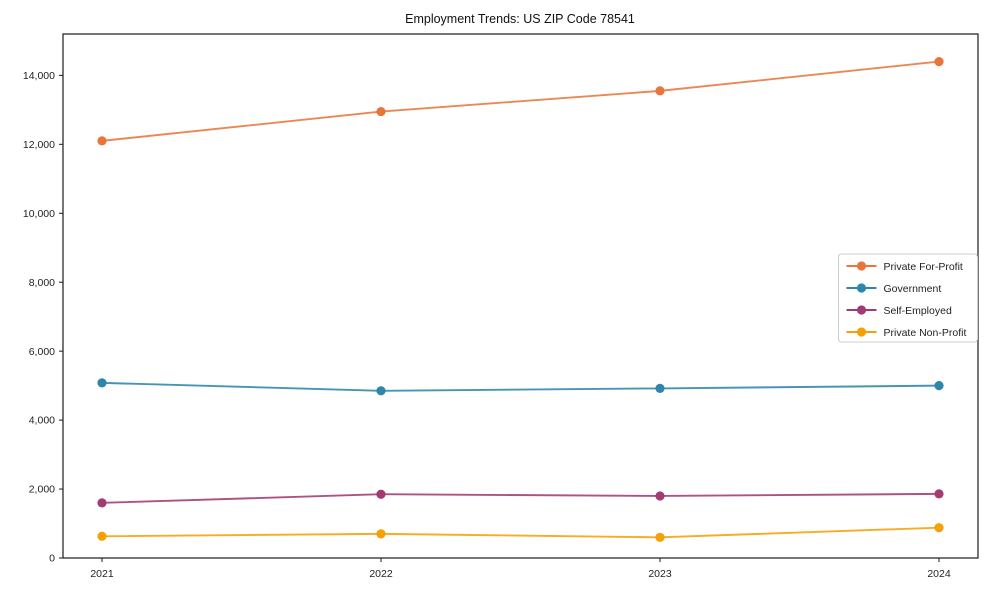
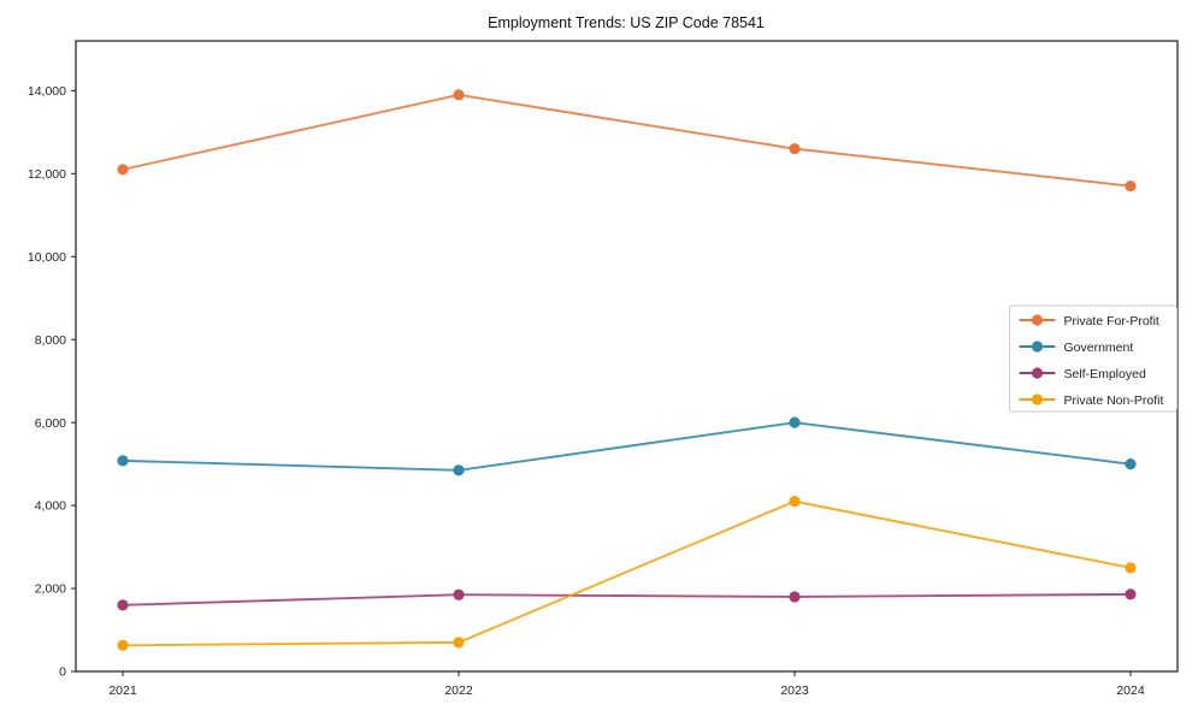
Private For-Profit/2022: 13000 -> 13900
Private For-Profit/2023: 13600 -> 12600
Government/2023: 4900 -> 6000
Private Non-Profit/2023: 600 -> 4100
Private For-Profit/2024: 14400 -> 11700
Private Non-Profit/2024: 900 -> 2500
